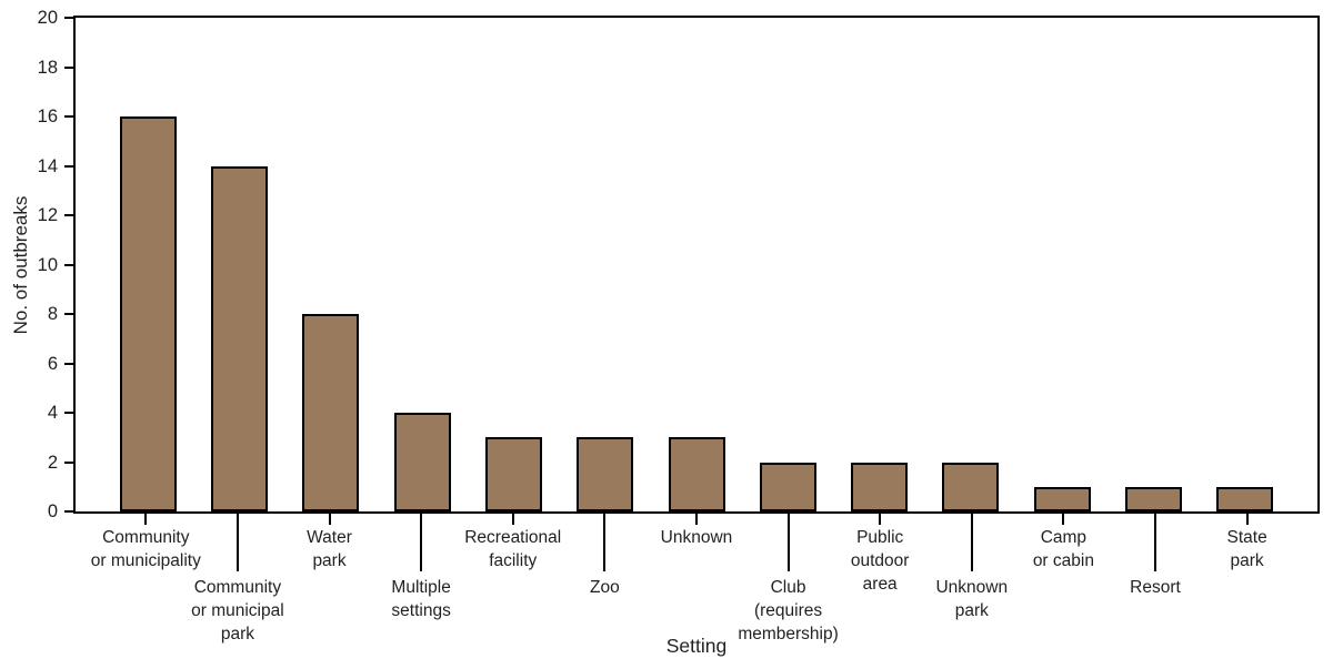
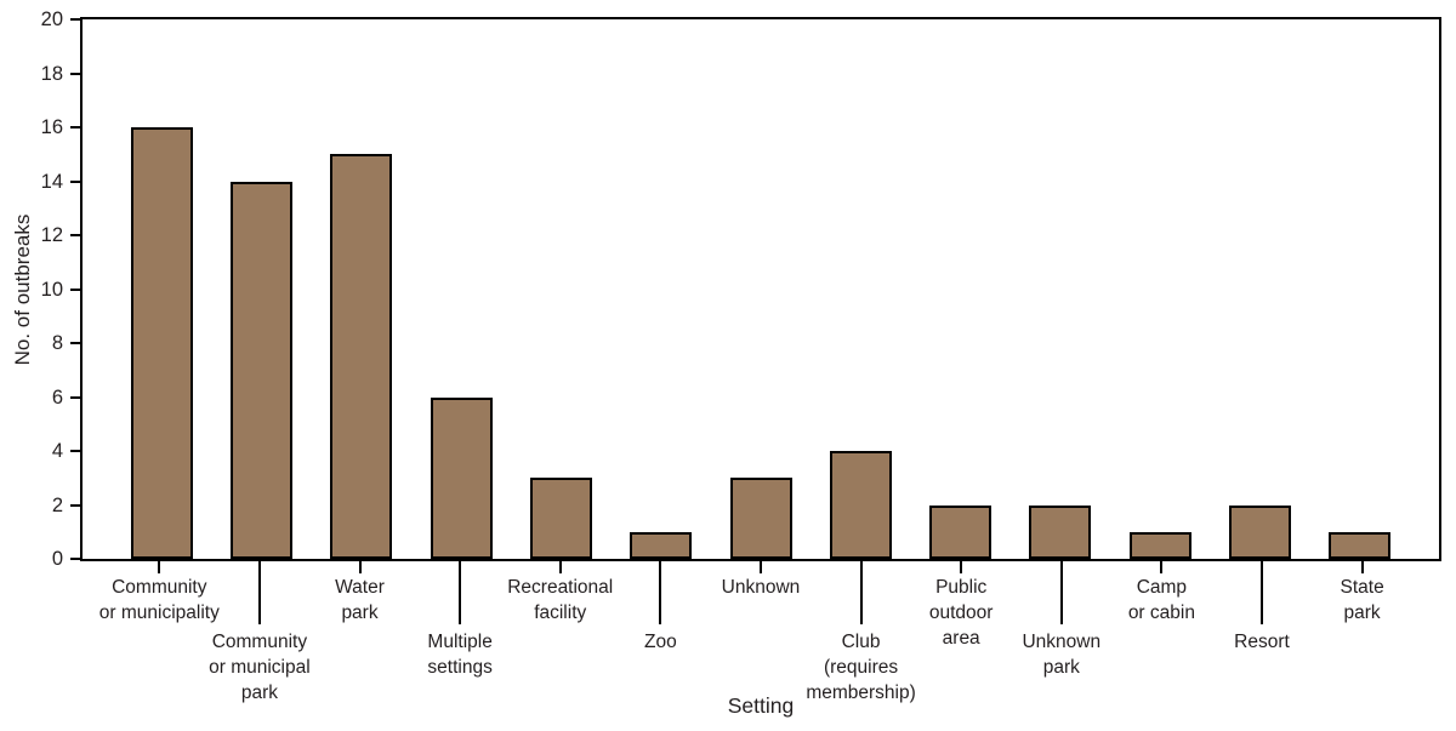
Water park: 8 -> 15
Multiple settings: 4 -> 6
Zoo: 3 -> 1
Club (requires membership): 2 -> 4
Resort: 1 -> 2
